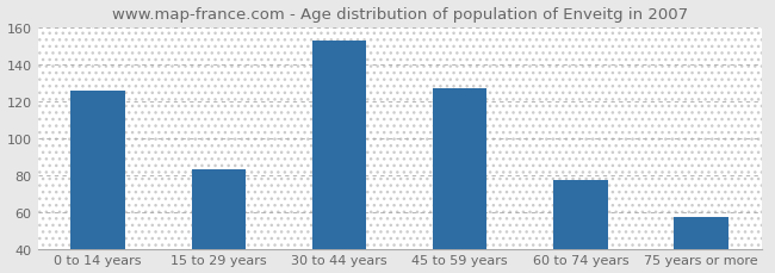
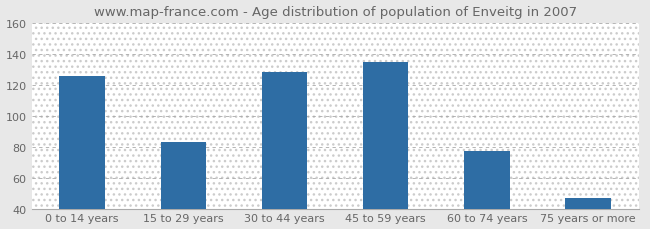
30 to 44 years: 153 -> 128
45 to 59 years: 127 -> 135
75 years or more: 57 -> 47
